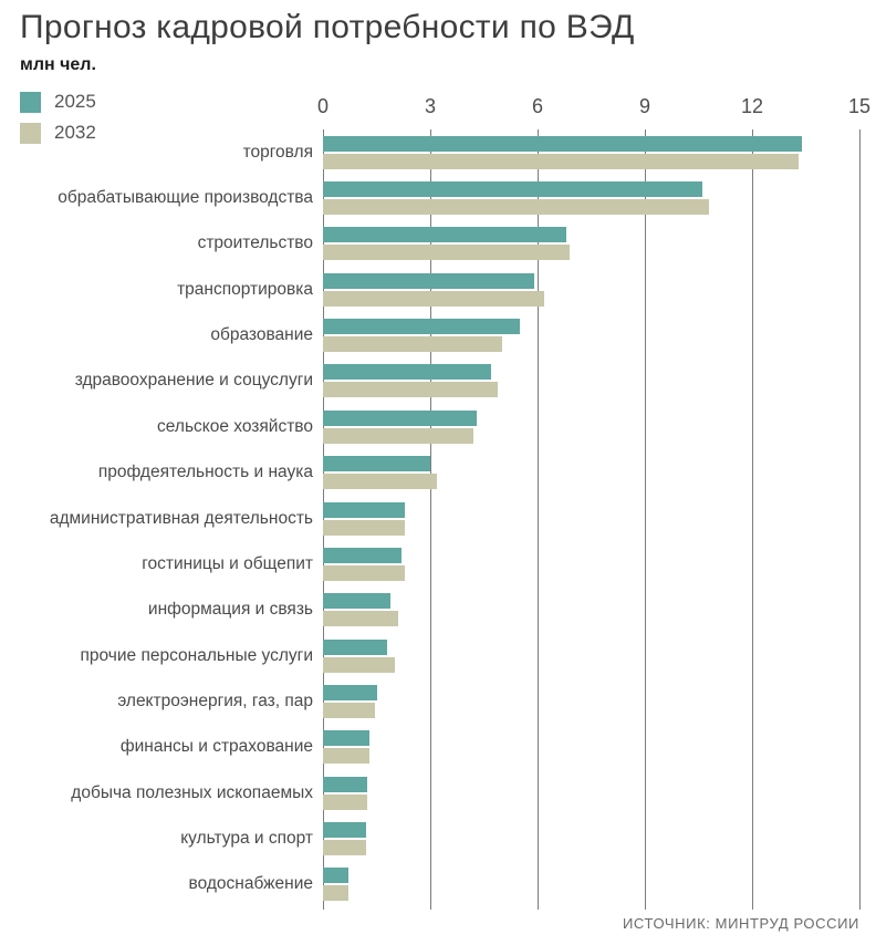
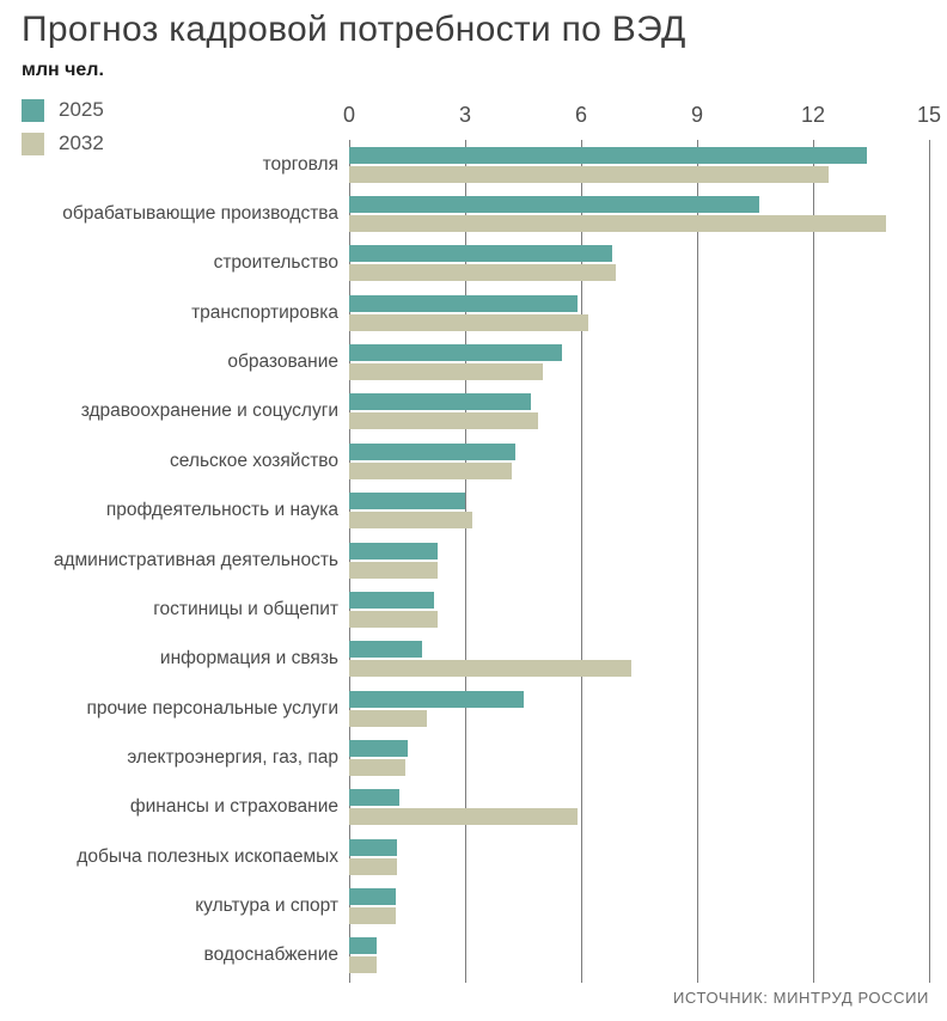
2032/торговля: 13.3 -> 12.4
2032/обрабатывающие производства: 10.8 -> 13.9
2032/информация и связь: 2.1 -> 7.3
2025/прочие персональные услуги: 1.8 -> 4.5
2032/финансы и страхование: 1.3 -> 5.9
